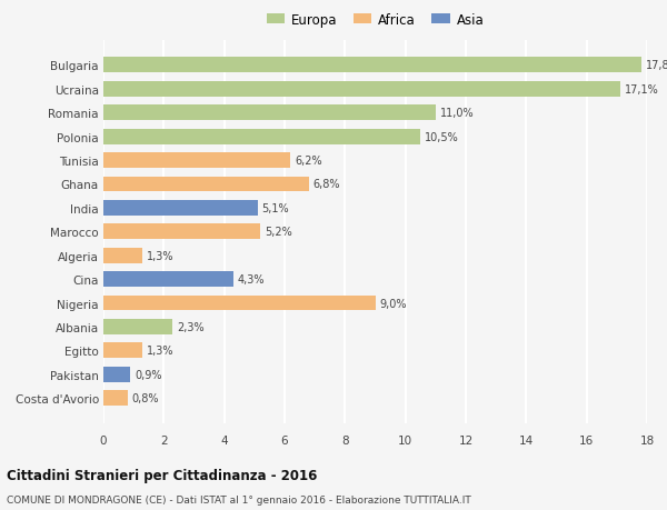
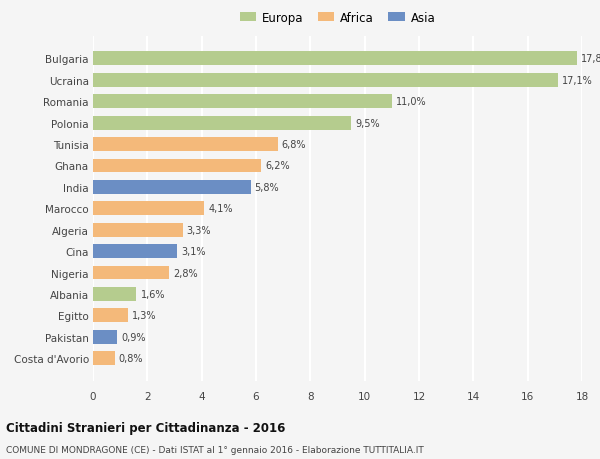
Polonia: 10,5% -> 9,5%
Tunisia: 6,2% -> 6,8%
Ghana: 6,8% -> 6,2%
India: 5,1% -> 5,8%
Marocco: 5,2% -> 4,1%
Algeria: 1,3% -> 3,3%
Cina: 4,3% -> 3,1%
Nigeria: 9,0% -> 2,8%
Albania: 2,3% -> 1,6%
